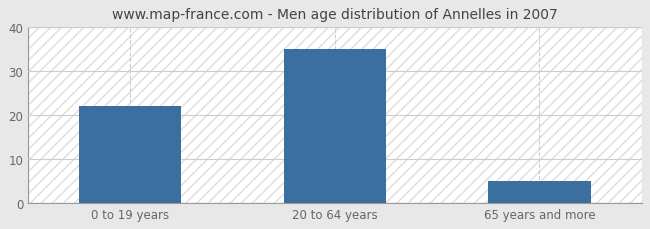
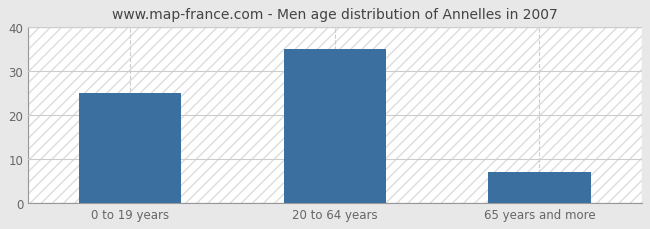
0 to 19 years: 22 -> 25
65 years and more: 5 -> 7
